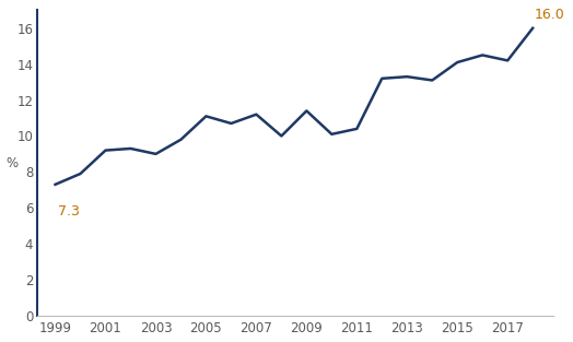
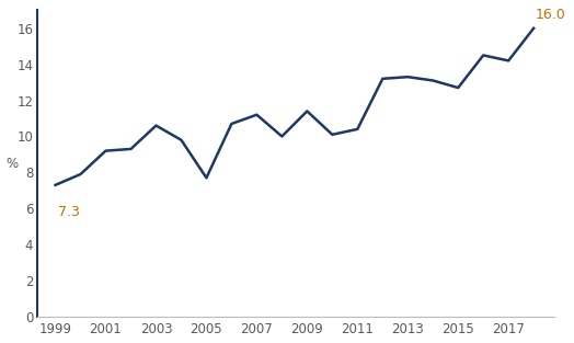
2003: 9.0 -> 10.6
2005: 11.1 -> 7.7
2015: 14.1 -> 12.7
